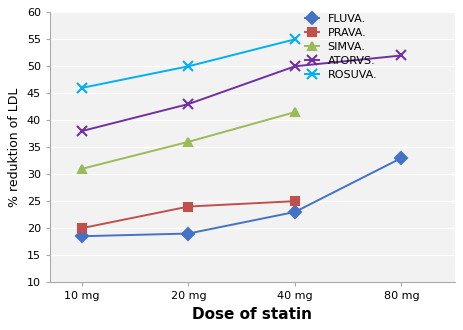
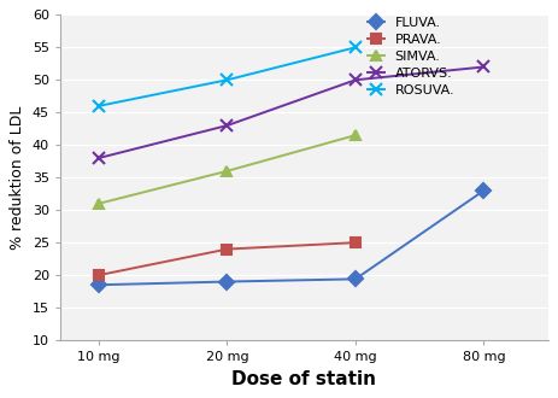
FLUVA./40 mg: 23.0 -> 19.4
